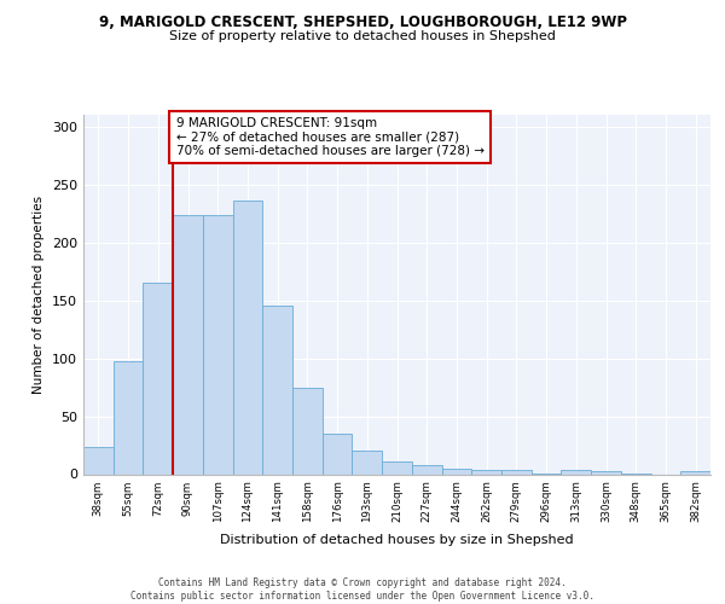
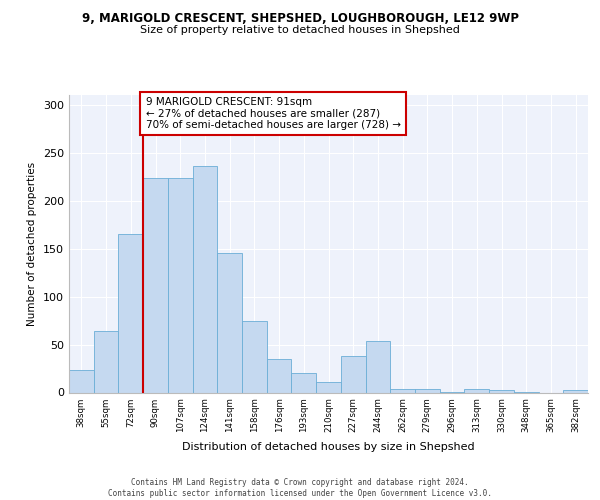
55sqm: 97 -> 64
227sqm: 8 -> 38
244sqm: 5 -> 54
